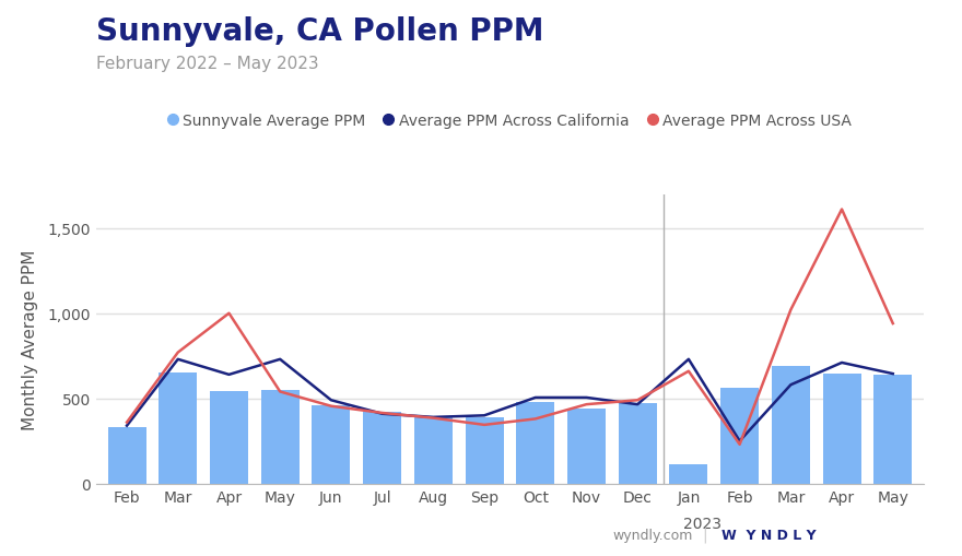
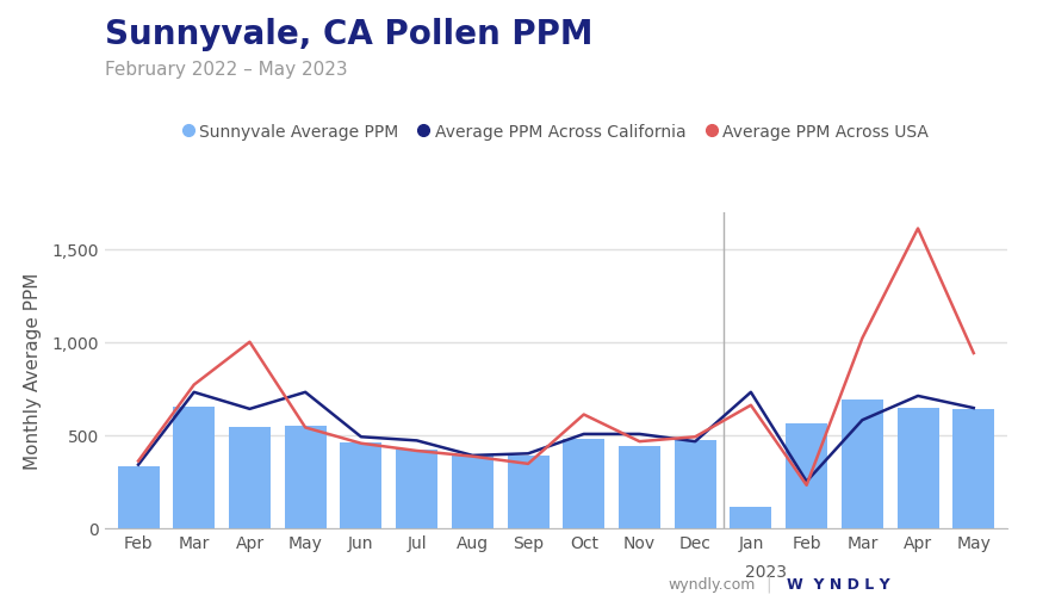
Average PPM Across California/Jul: 410 -> 470
Average PPM Across USA/Oct: 380 -> 610
